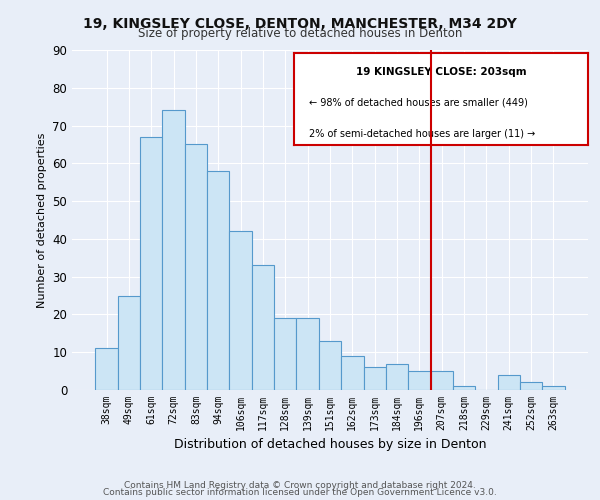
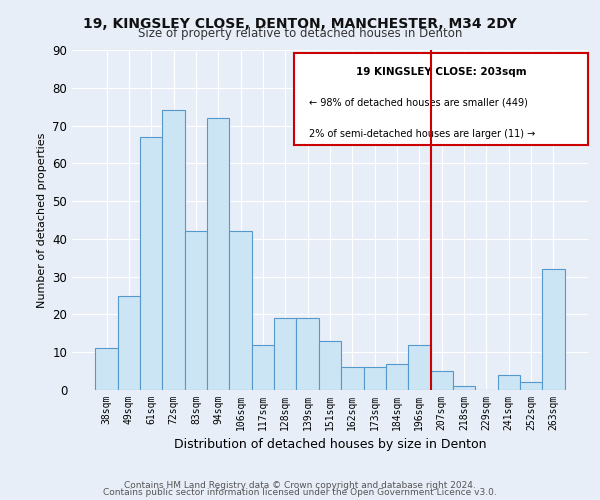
83sqm: 65 -> 42
94sqm: 58 -> 72
117sqm: 33 -> 12
162sqm: 9 -> 6
196sqm: 5 -> 12
263sqm: 1 -> 32
